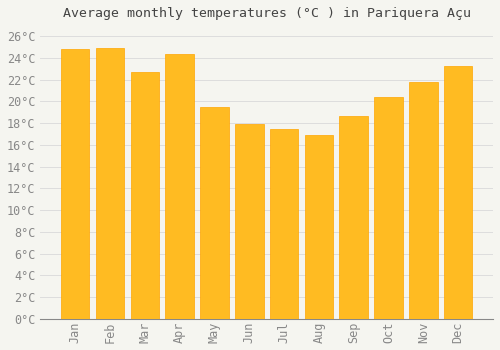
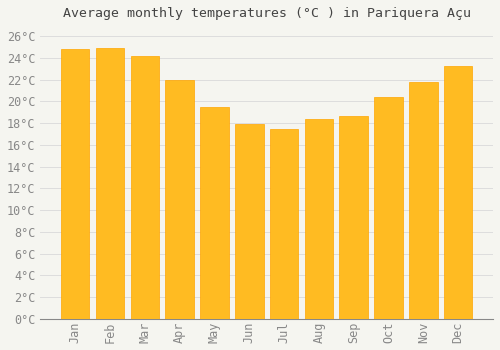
Mar: 22.7°C -> 24.2°C
Apr: 24.4°C -> 22.0°C
Aug: 16.9°C -> 18.4°C
